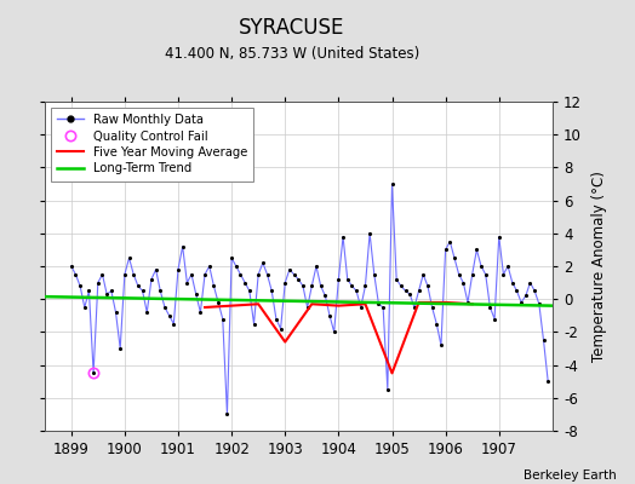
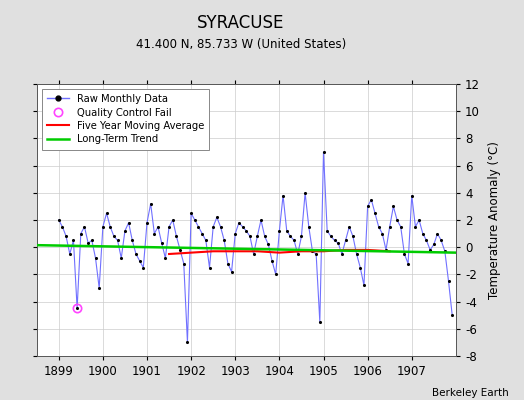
Five Year Moving Average/1903: -2.6 -> -0.3
Five Year Moving Average/1905: -4.5 -> -0.3
